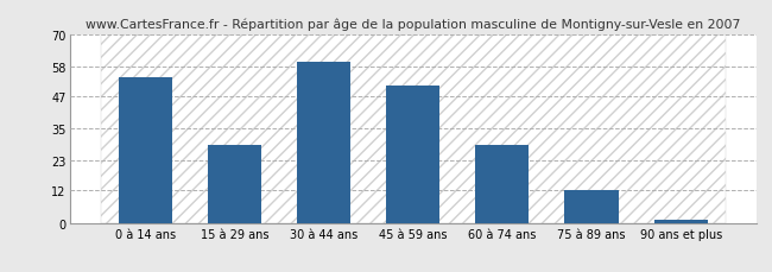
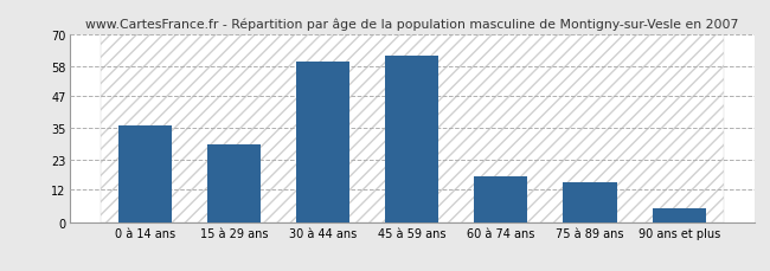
0 à 14 ans: 54 -> 36
45 à 59 ans: 51 -> 62
60 à 74 ans: 29 -> 17
75 à 89 ans: 12 -> 15
90 ans et plus: 1 -> 5
